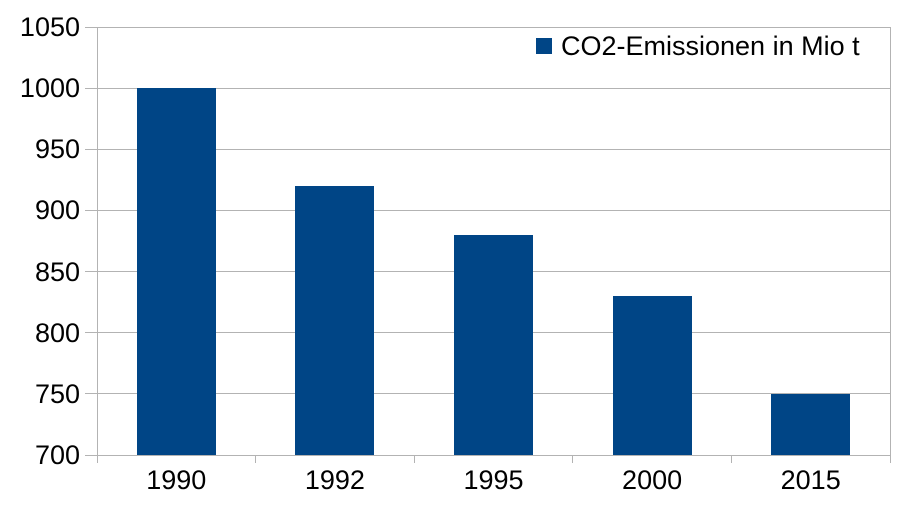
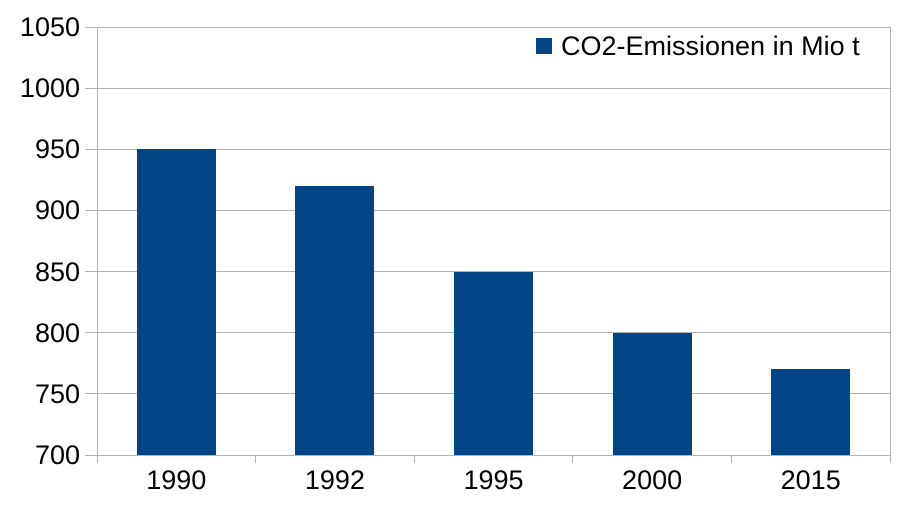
1990: 1000 -> 950
1995: 880 -> 850
2000: 830 -> 800
2015: 750 -> 770
